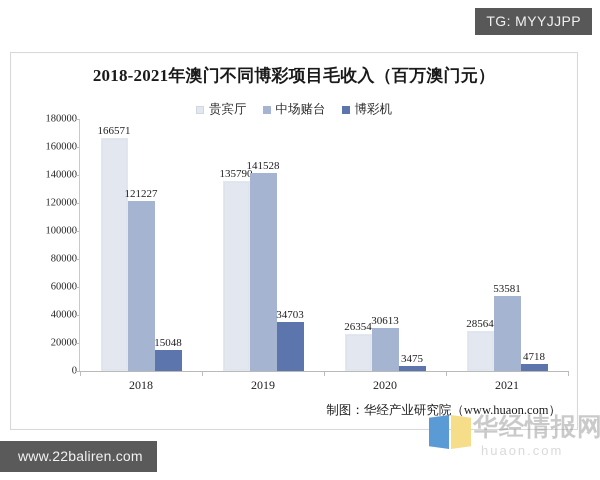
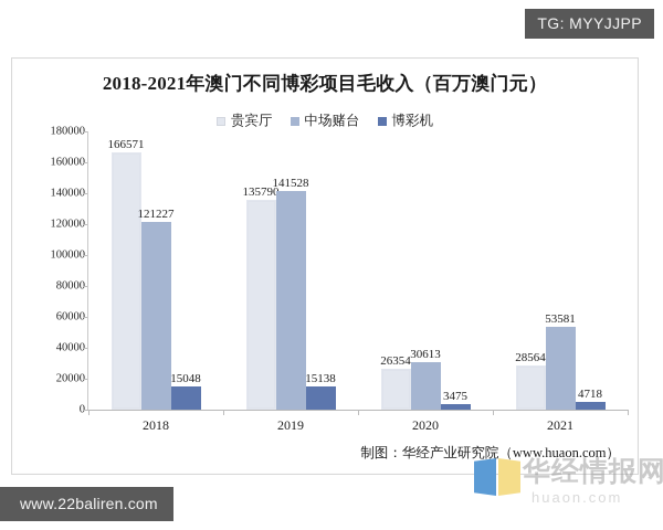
博彩机/2019: 34703 -> 15138
